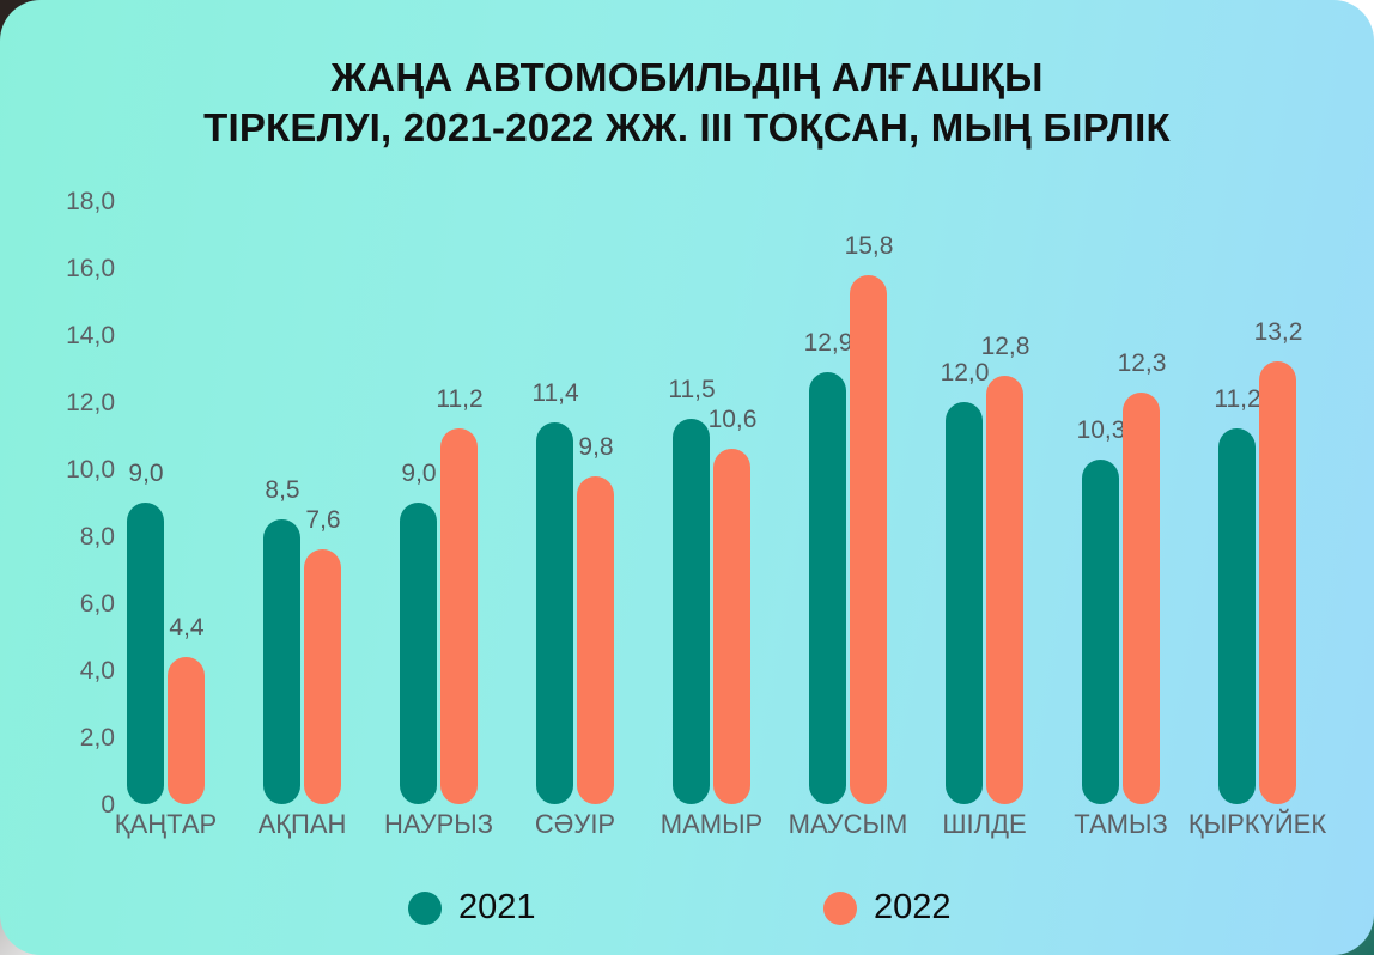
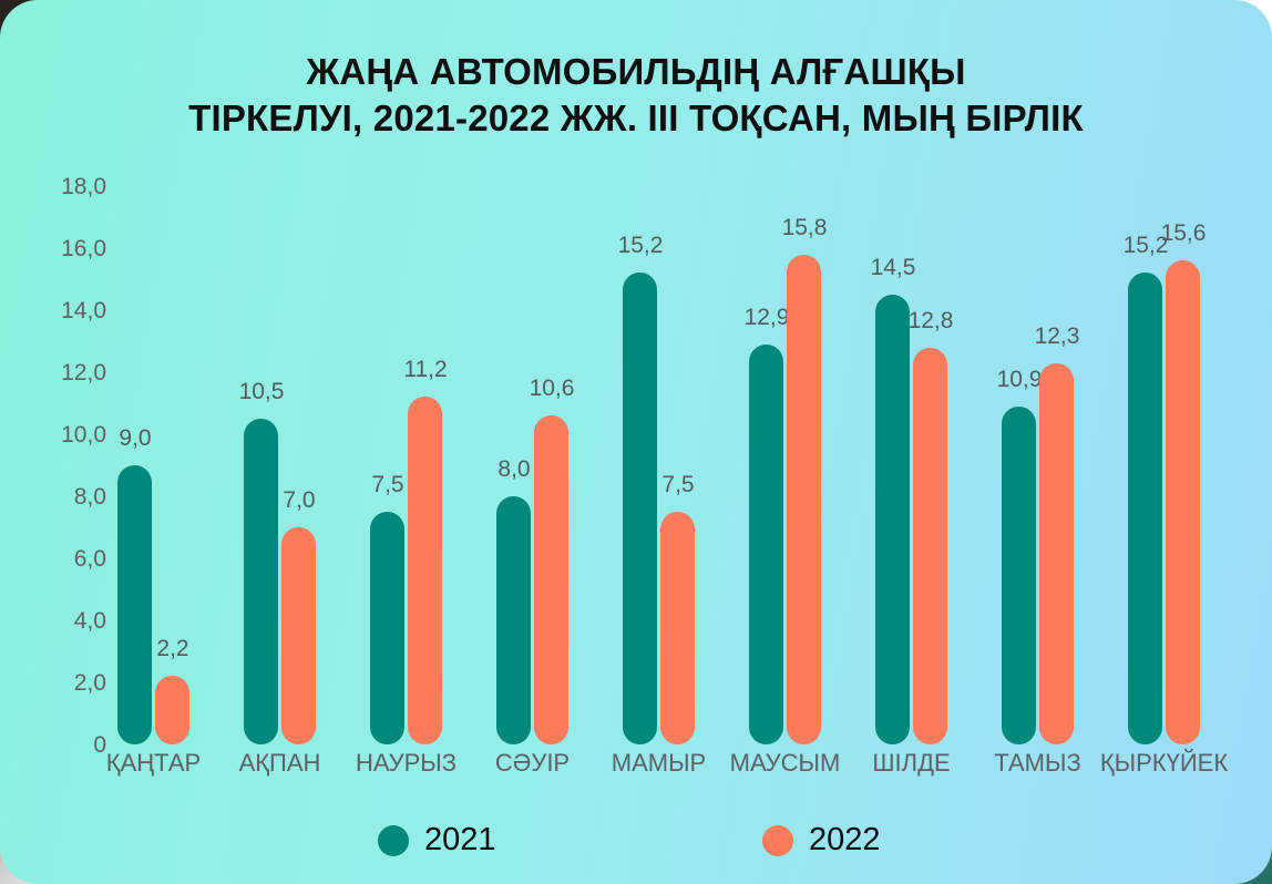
2022/ҚАҢТАР: 4,4 -> 2,2
2021/АҚПАН: 8,5 -> 10,5
2022/АҚПАН: 7,6 -> 7,0
2021/НАУРЫЗ: 9,0 -> 7,5
2021/СӘУІР: 11,4 -> 8,0
2022/СӘУІР: 9,8 -> 10,6
2021/МАМЫР: 11,5 -> 15,2
2022/МАМЫР: 10,6 -> 7,5
2021/ШІЛДЕ: 12,0 -> 14,5
2021/ТАМЫЗ: 10,3 -> 10,9
2021/ҚЫРКҮЙЕК: 11,2 -> 15,2
2022/ҚЫРКҮЙЕК: 13,2 -> 15,6
